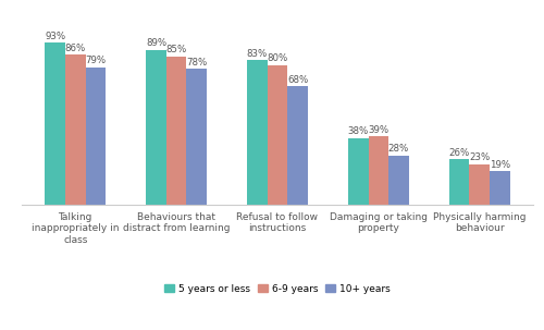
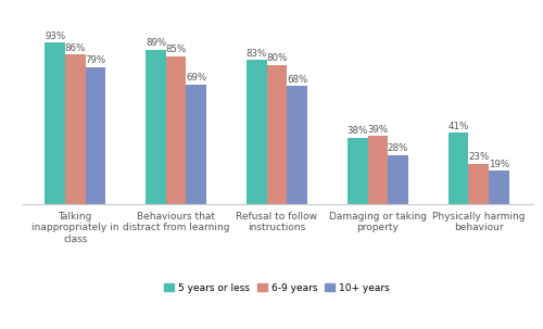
10+ years/Behaviours that distract from learning: 78% -> 69%
5 years or less/Physically harming behaviour: 26% -> 41%
